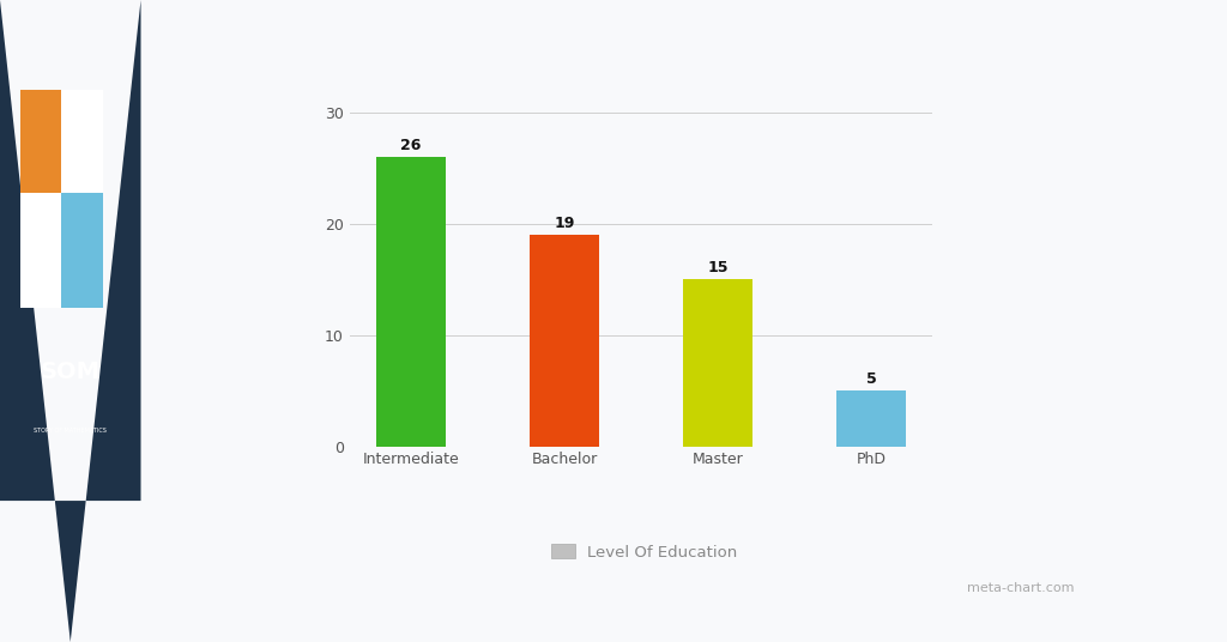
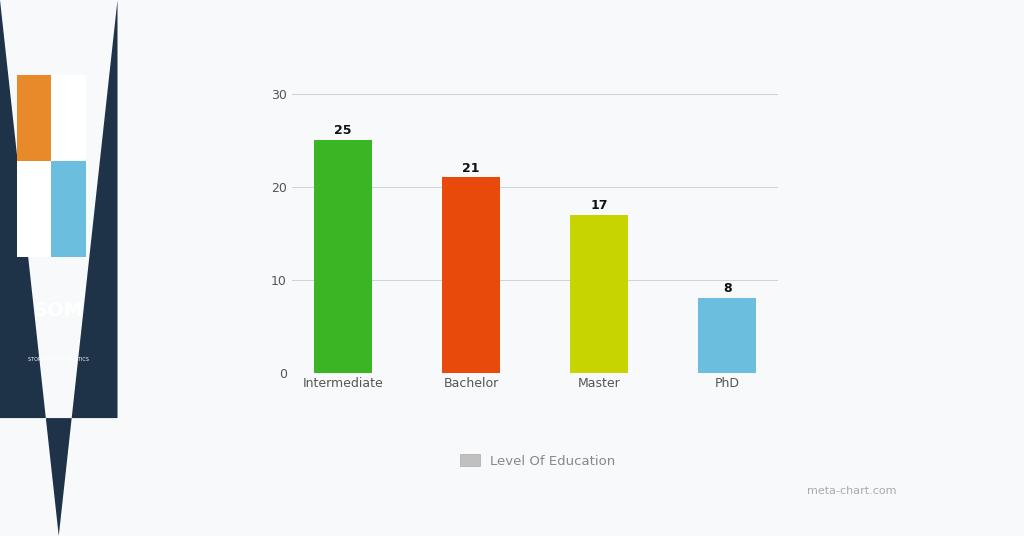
Intermediate: 26 -> 25
Bachelor: 19 -> 21
Master: 15 -> 17
PhD: 5 -> 8
